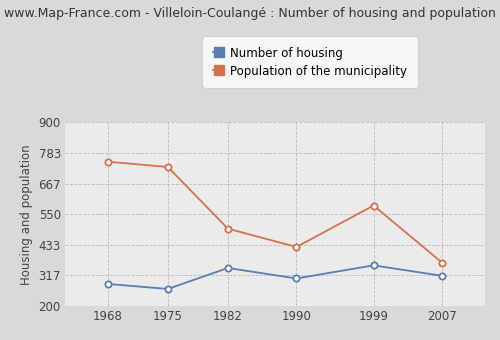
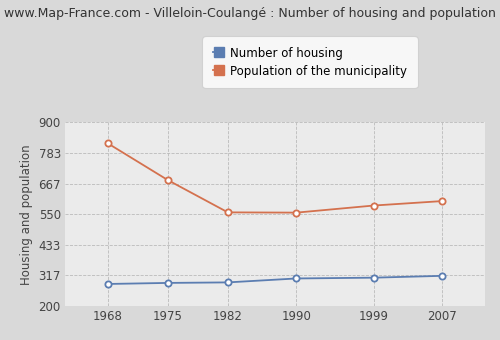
Population of the municipality/1968: 750 -> 820
Number of housing/1975: 265 -> 288
Population of the municipality/1975: 730 -> 680
Number of housing/1982: 345 -> 290
Population of the municipality/1982: 495 -> 557
Population of the municipality/1990: 425 -> 556
Number of housing/1999: 355 -> 308
Population of the municipality/2007: 365 -> 600
